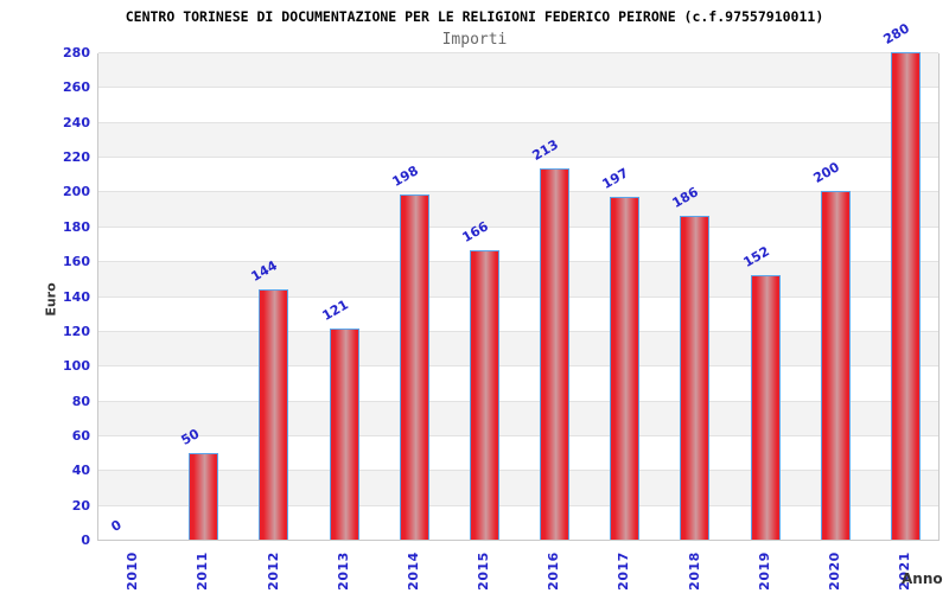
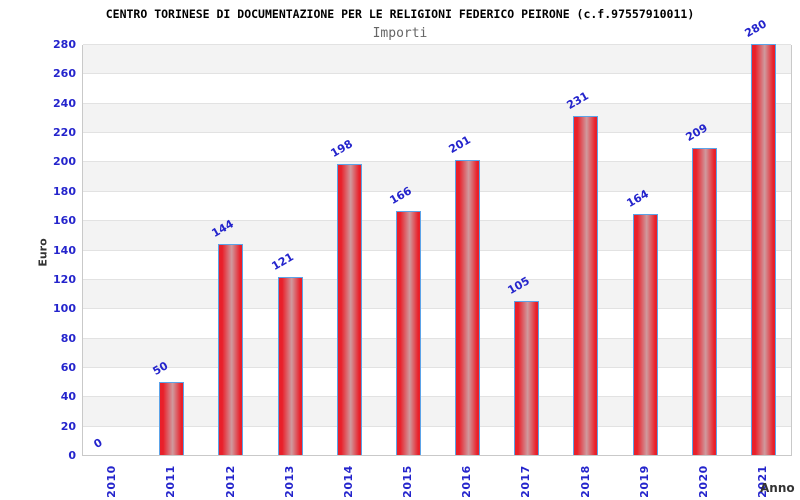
2016: 213 -> 201
2017: 197 -> 105
2018: 186 -> 231
2019: 152 -> 164
2020: 200 -> 209
